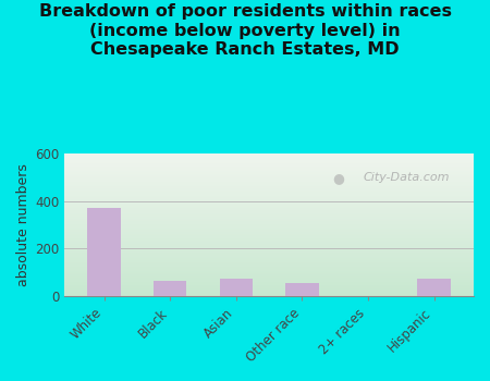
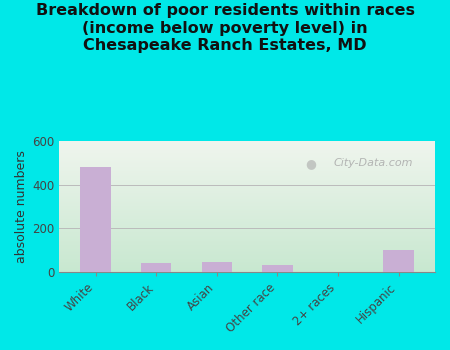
White: 370 -> 480
Black: 65 -> 40
Asian: 75 -> 45
Other race: 55 -> 30
Hispanic: 75 -> 100
